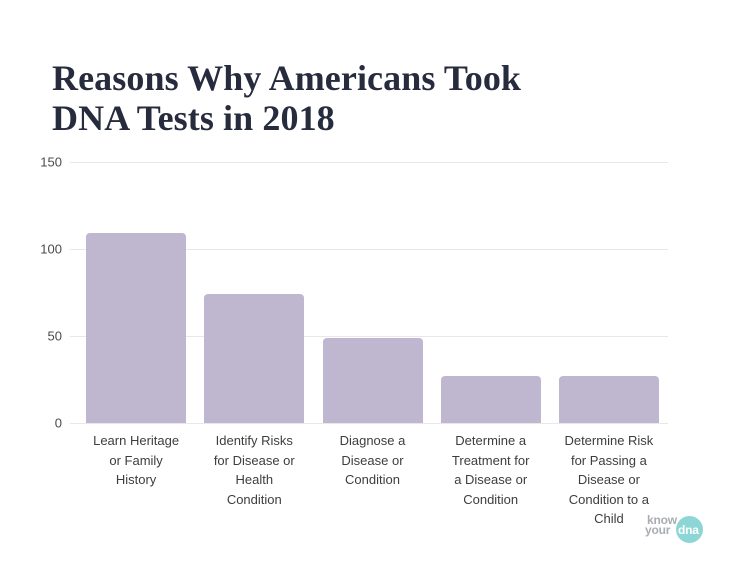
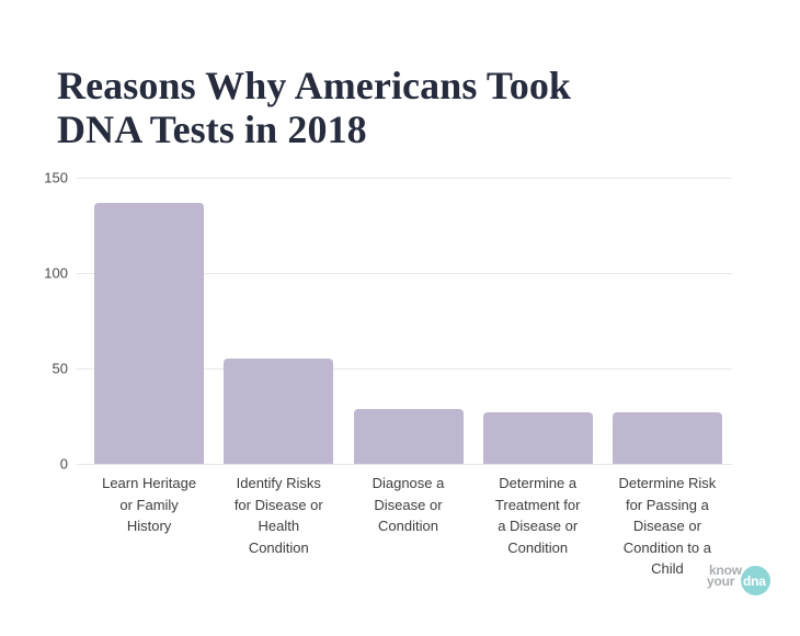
Learn Heritage or Family History: 109 -> 137
Identify Risks for Disease or Health Condition: 74 -> 55
Diagnose a Disease or Condition: 49 -> 29
